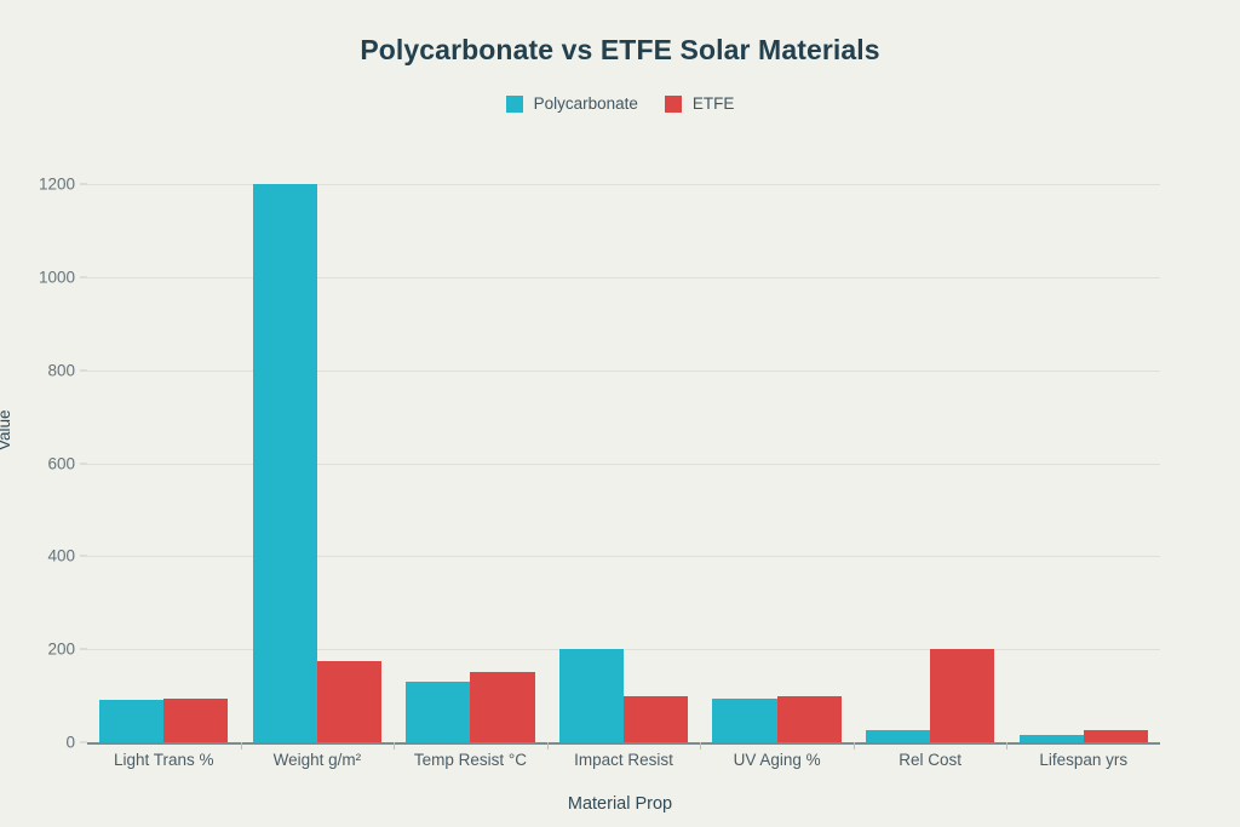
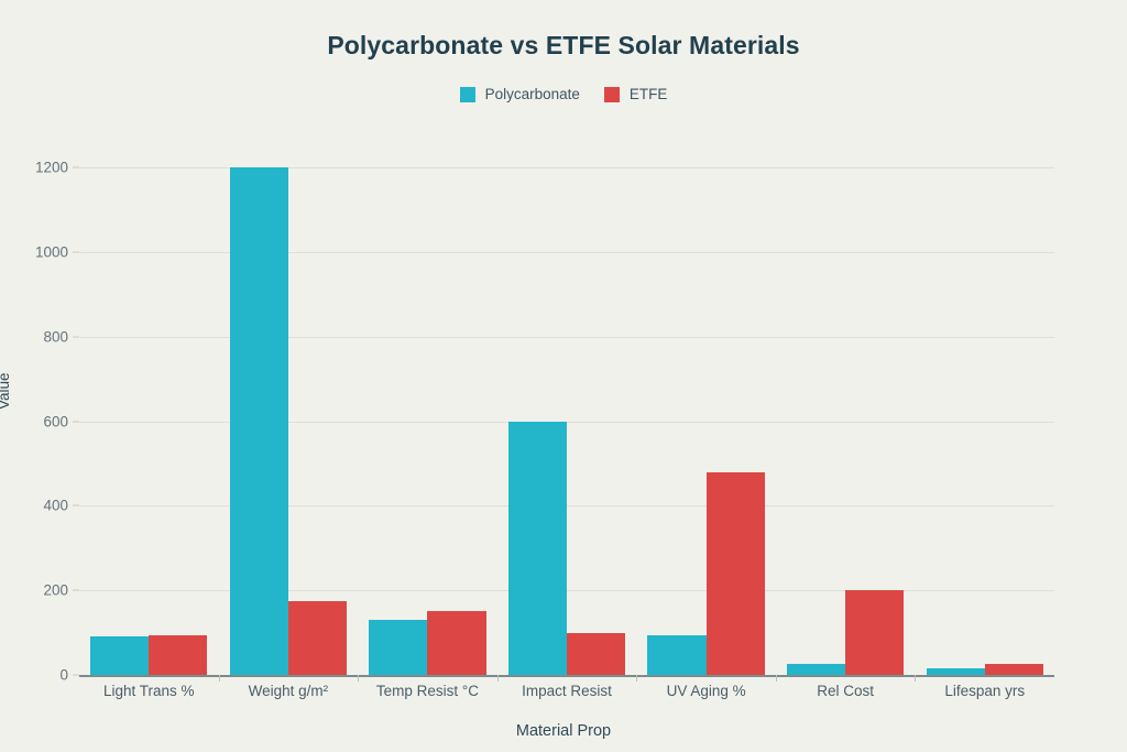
Polycarbonate/Impact Resist: 200 -> 600
ETFE/UV Aging %: 100 -> 480
